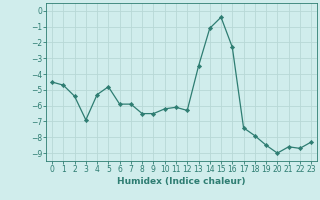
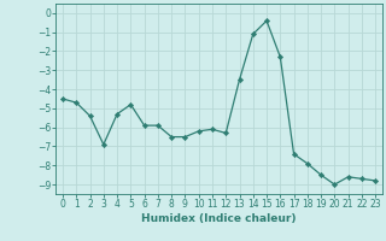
23: -8.3 -> -8.8
